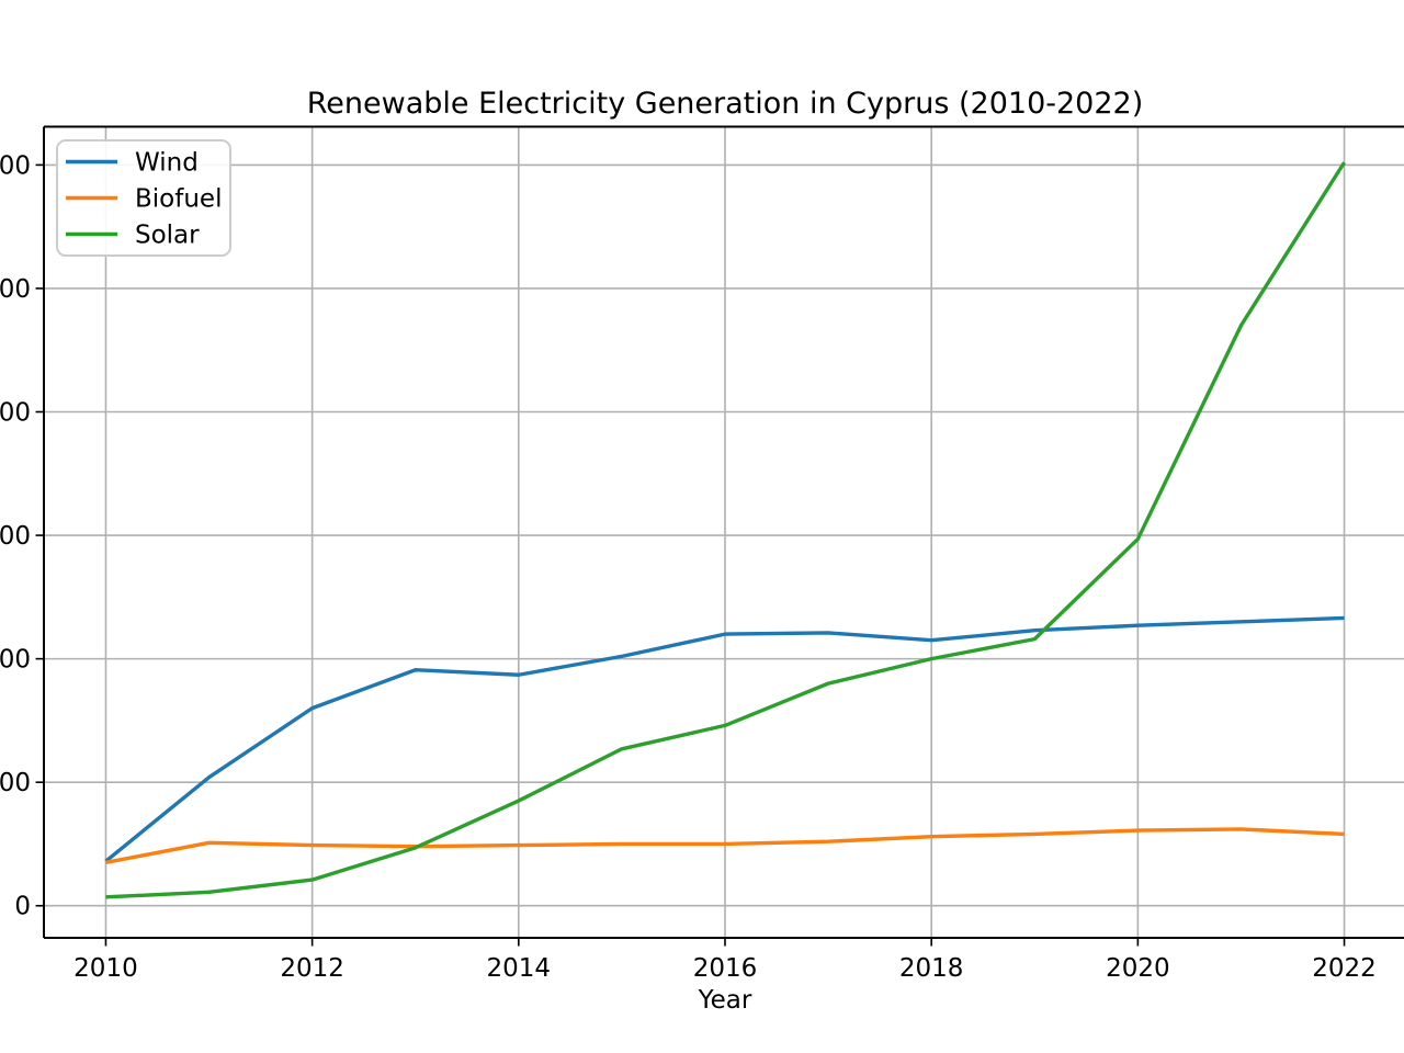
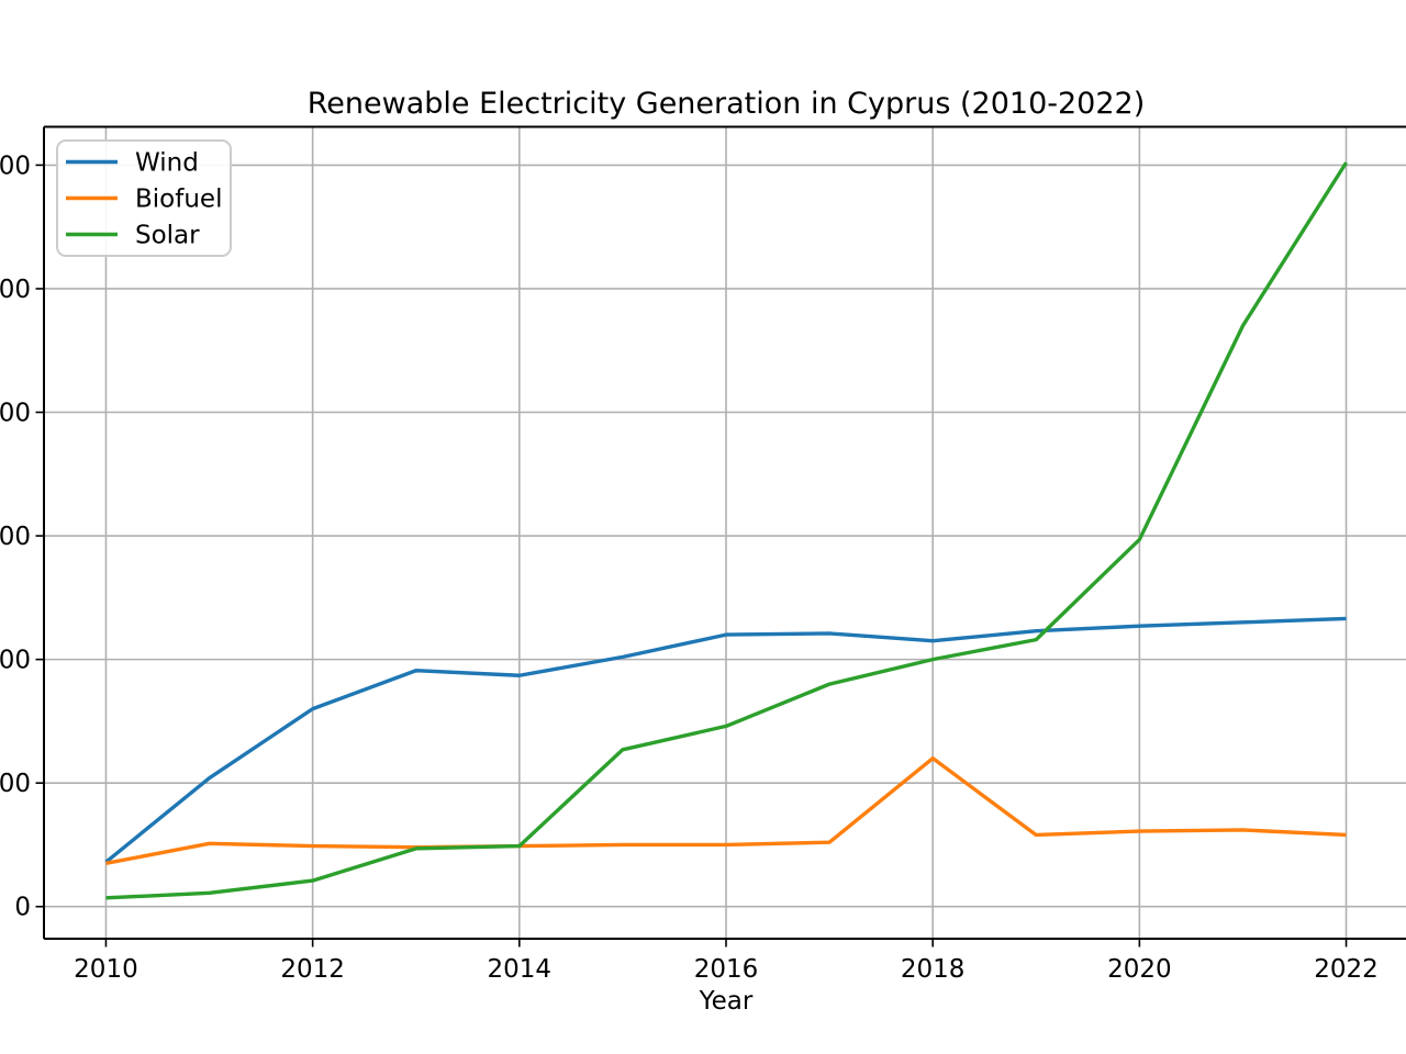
Solar/2014: 85 -> 49
Biofuel/2018: 56 -> 120
